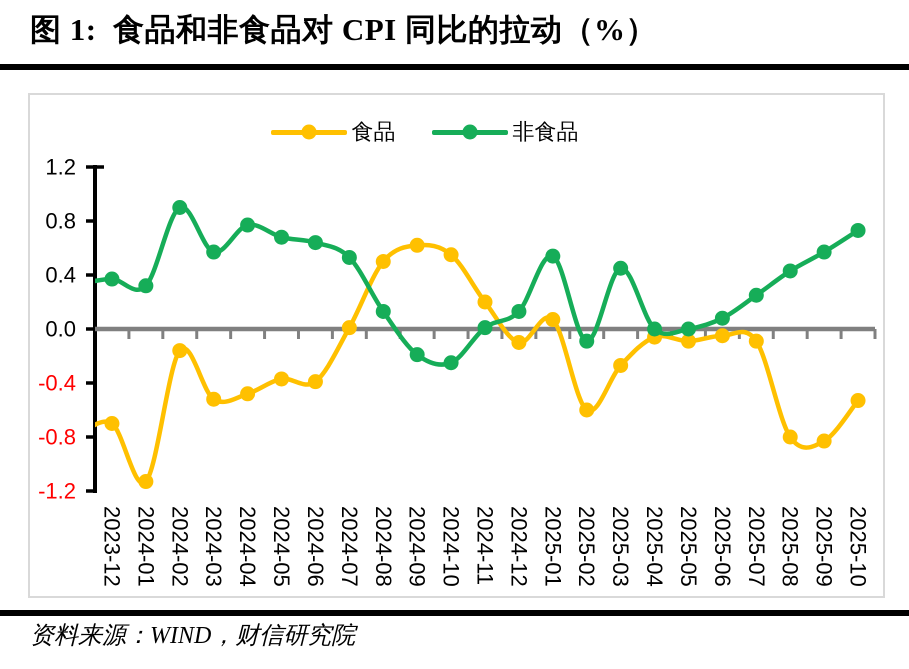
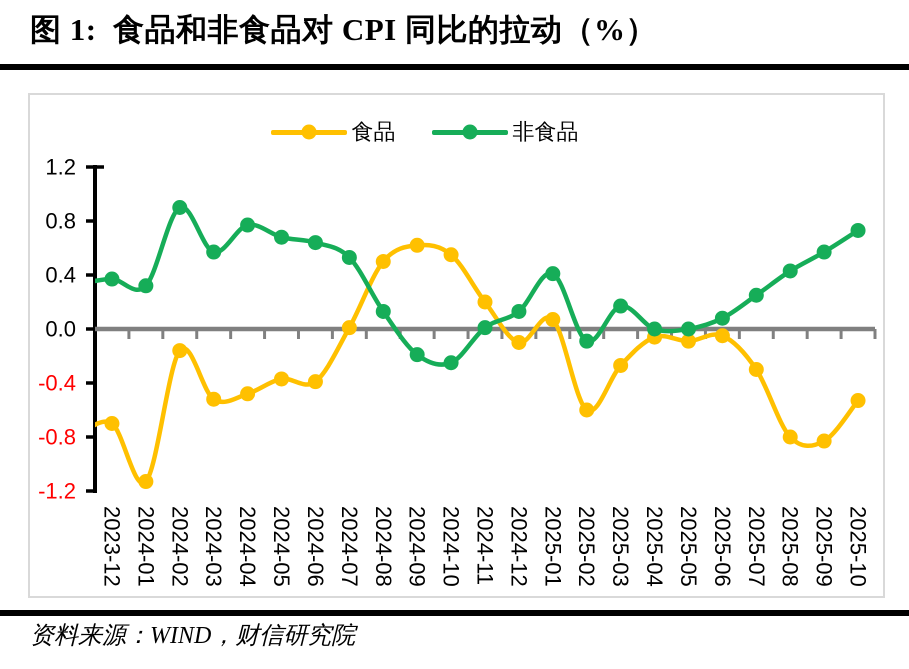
非食品/2025-01: 0.54 -> 0.41
非食品/2025-03: 0.45 -> 0.17
食品/2025-07: -0.09 -> -0.30
